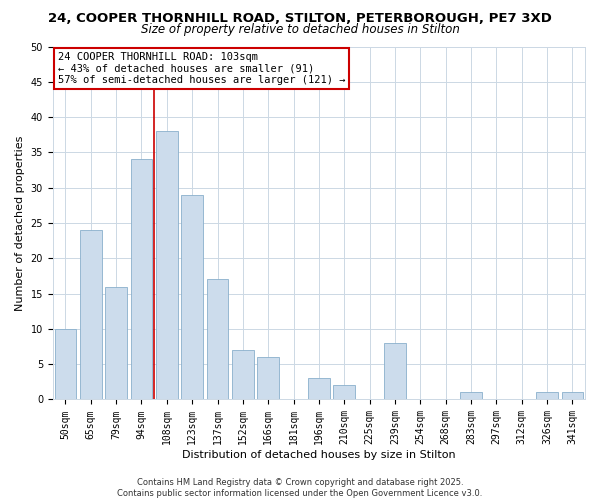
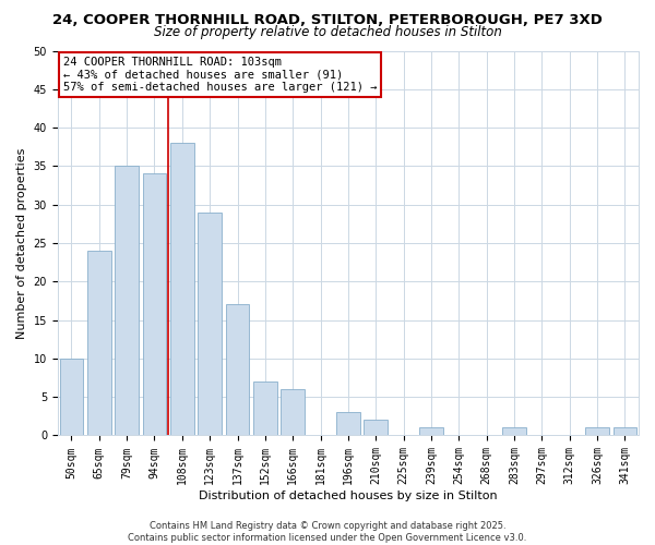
79sqm: 16 -> 35
239sqm: 8 -> 1
